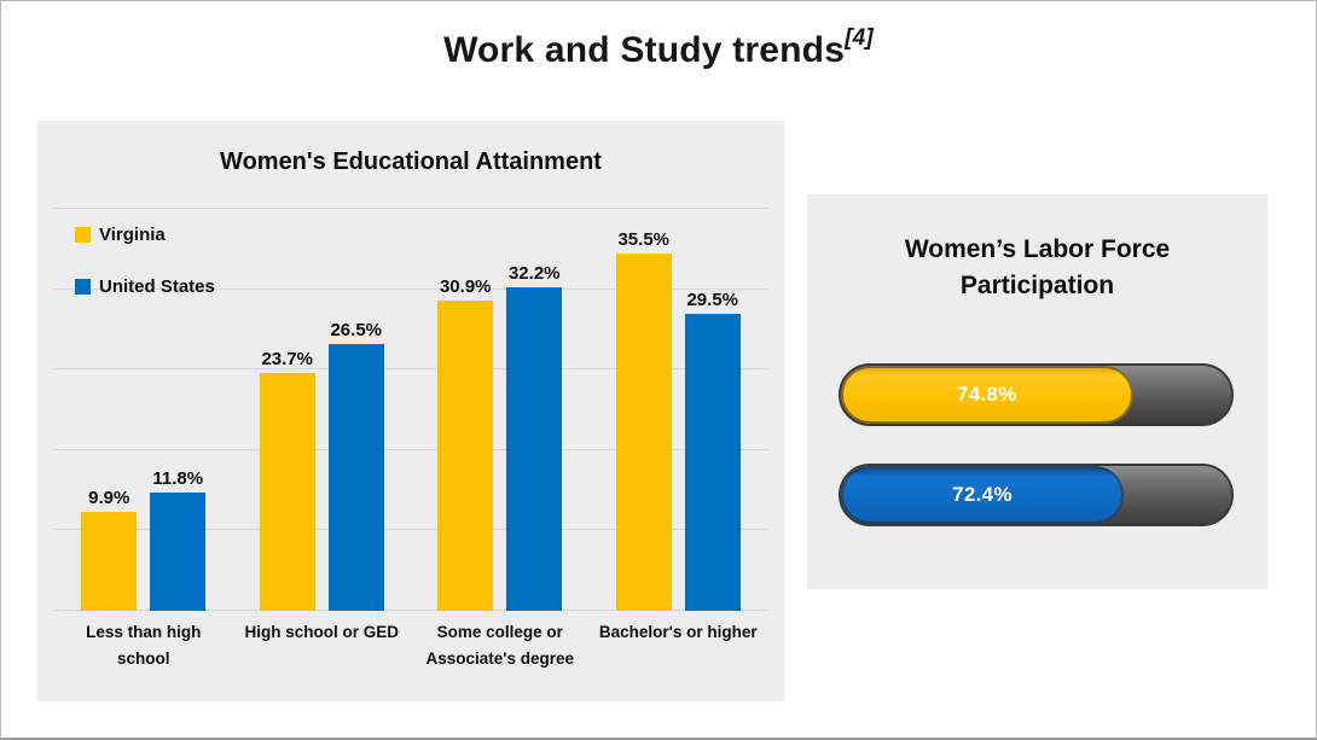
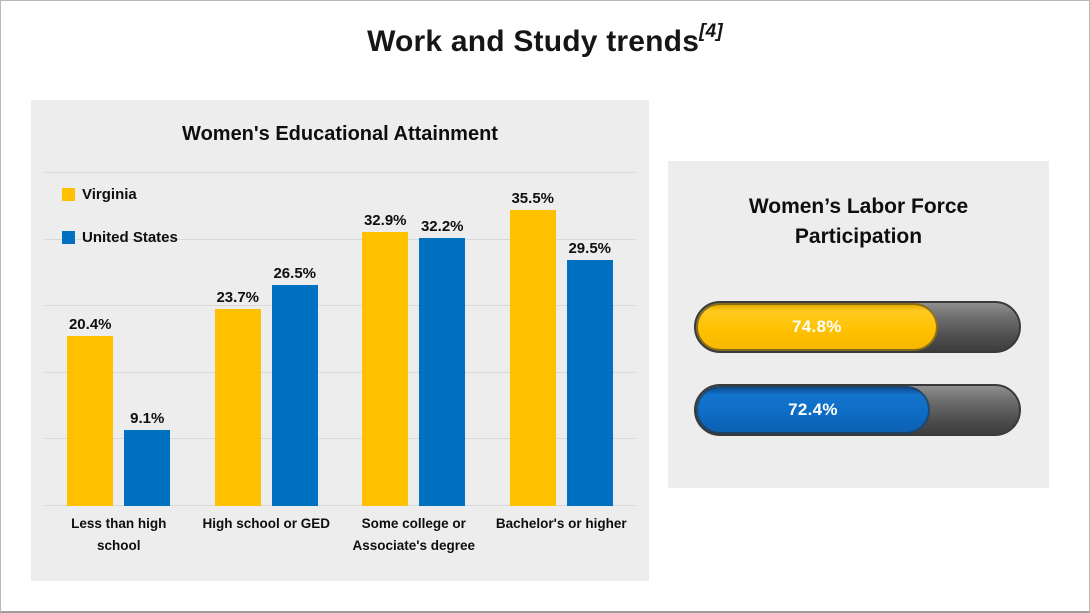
Women's Educational Attainment/Virginia/Less than high school: 9.9% -> 20.4%
Women's Educational Attainment/United States/Less than high school: 11.8% -> 9.1%
Women's Educational Attainment/Virginia/Some college or Associate's degree: 30.9% -> 32.9%
